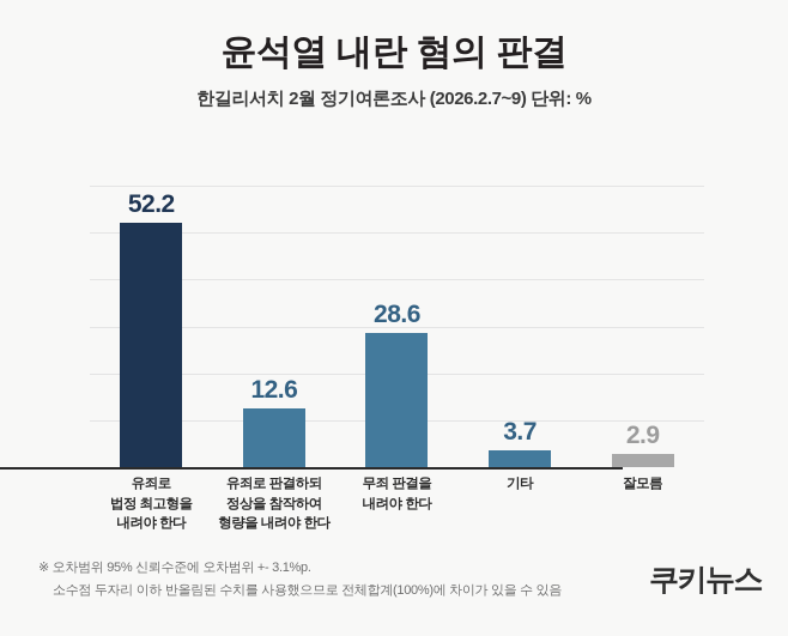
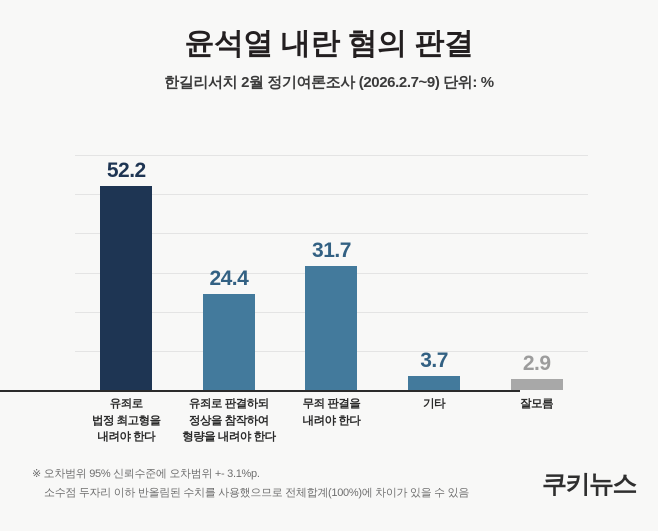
유죄로 판결하되 정상을 참작하여 형량을 내려야 한다: 12.6 -> 24.4
무죄 판결을 내려야 한다: 28.6 -> 31.7
